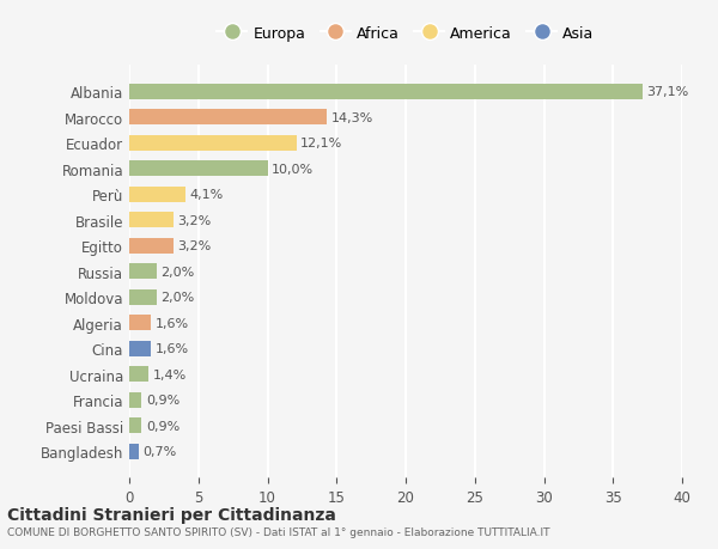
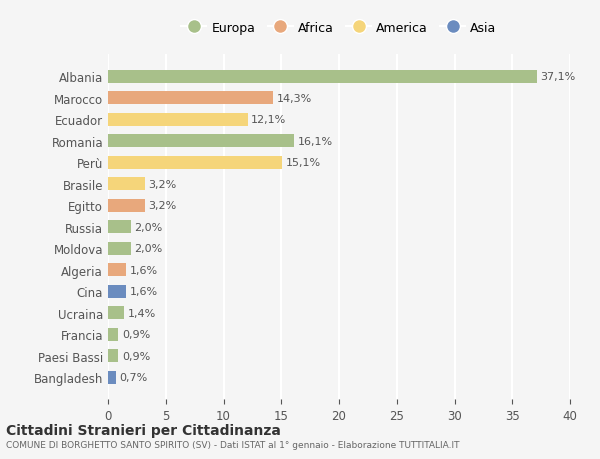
Romania: 10,0% -> 16,1%
Perù: 4,1% -> 15,1%
